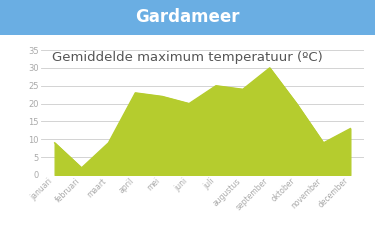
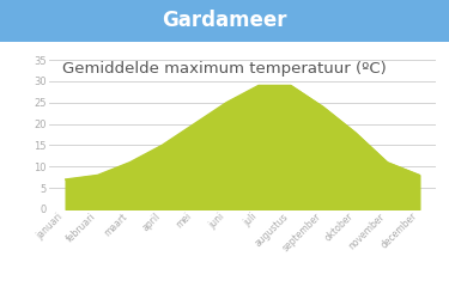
januari: 9 -> 7
februari: 2 -> 8
maart: 9 -> 11
april: 23 -> 15
mei: 22 -> 20
juni: 20 -> 25
juli: 25 -> 29
augustus: 24 -> 29
september: 30 -> 24
oktober: 20 -> 18
november: 9 -> 11
december: 13 -> 8
